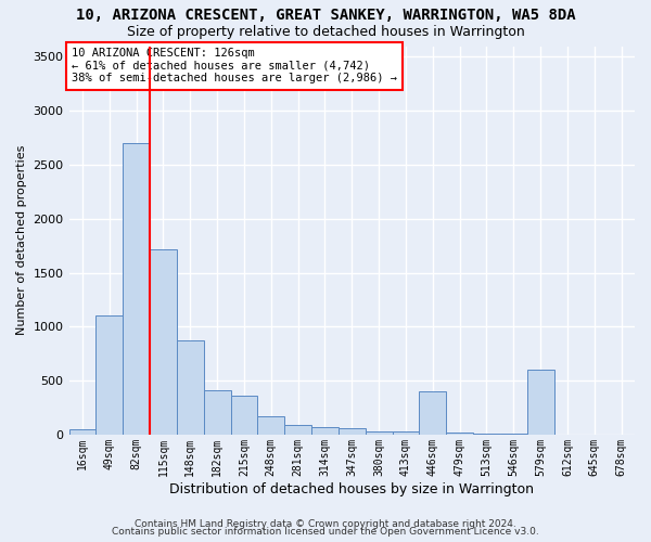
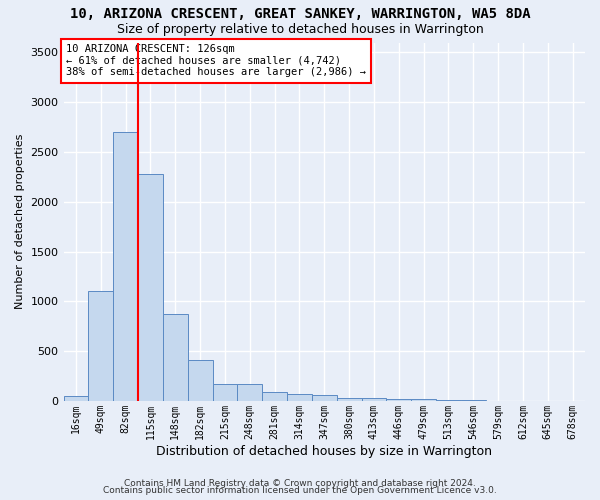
115sqm: 1720 -> 2280
215sqm: 360 -> 170
446sqm: 400 -> 20
579sqm: 600 -> 0
